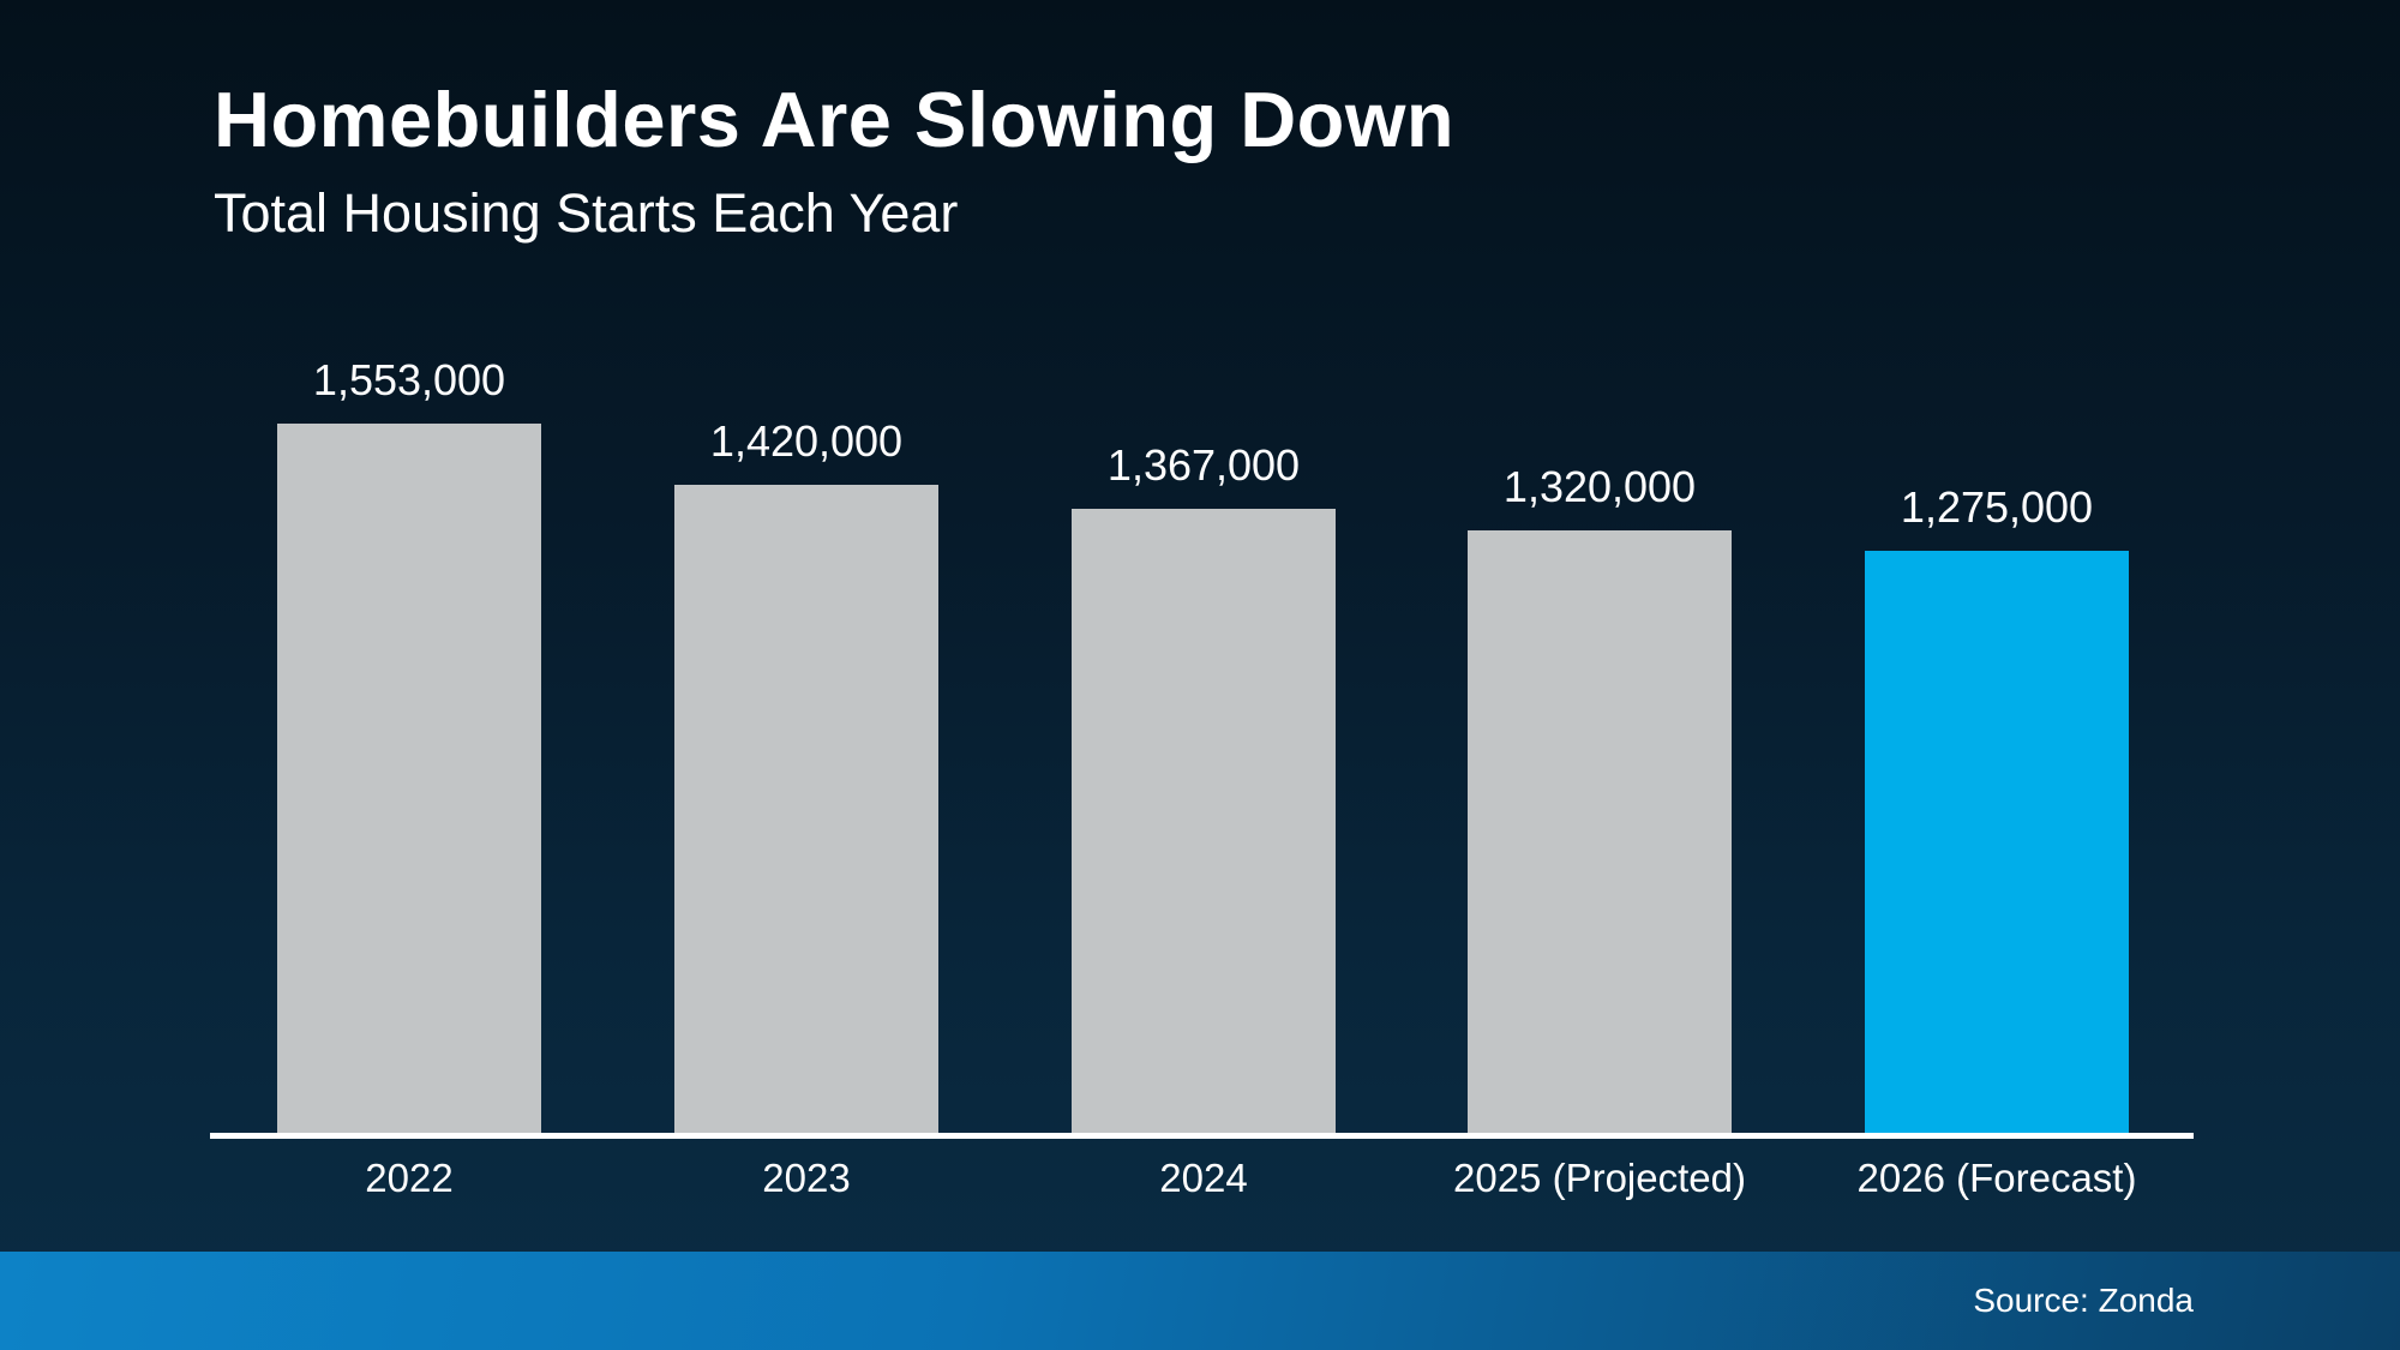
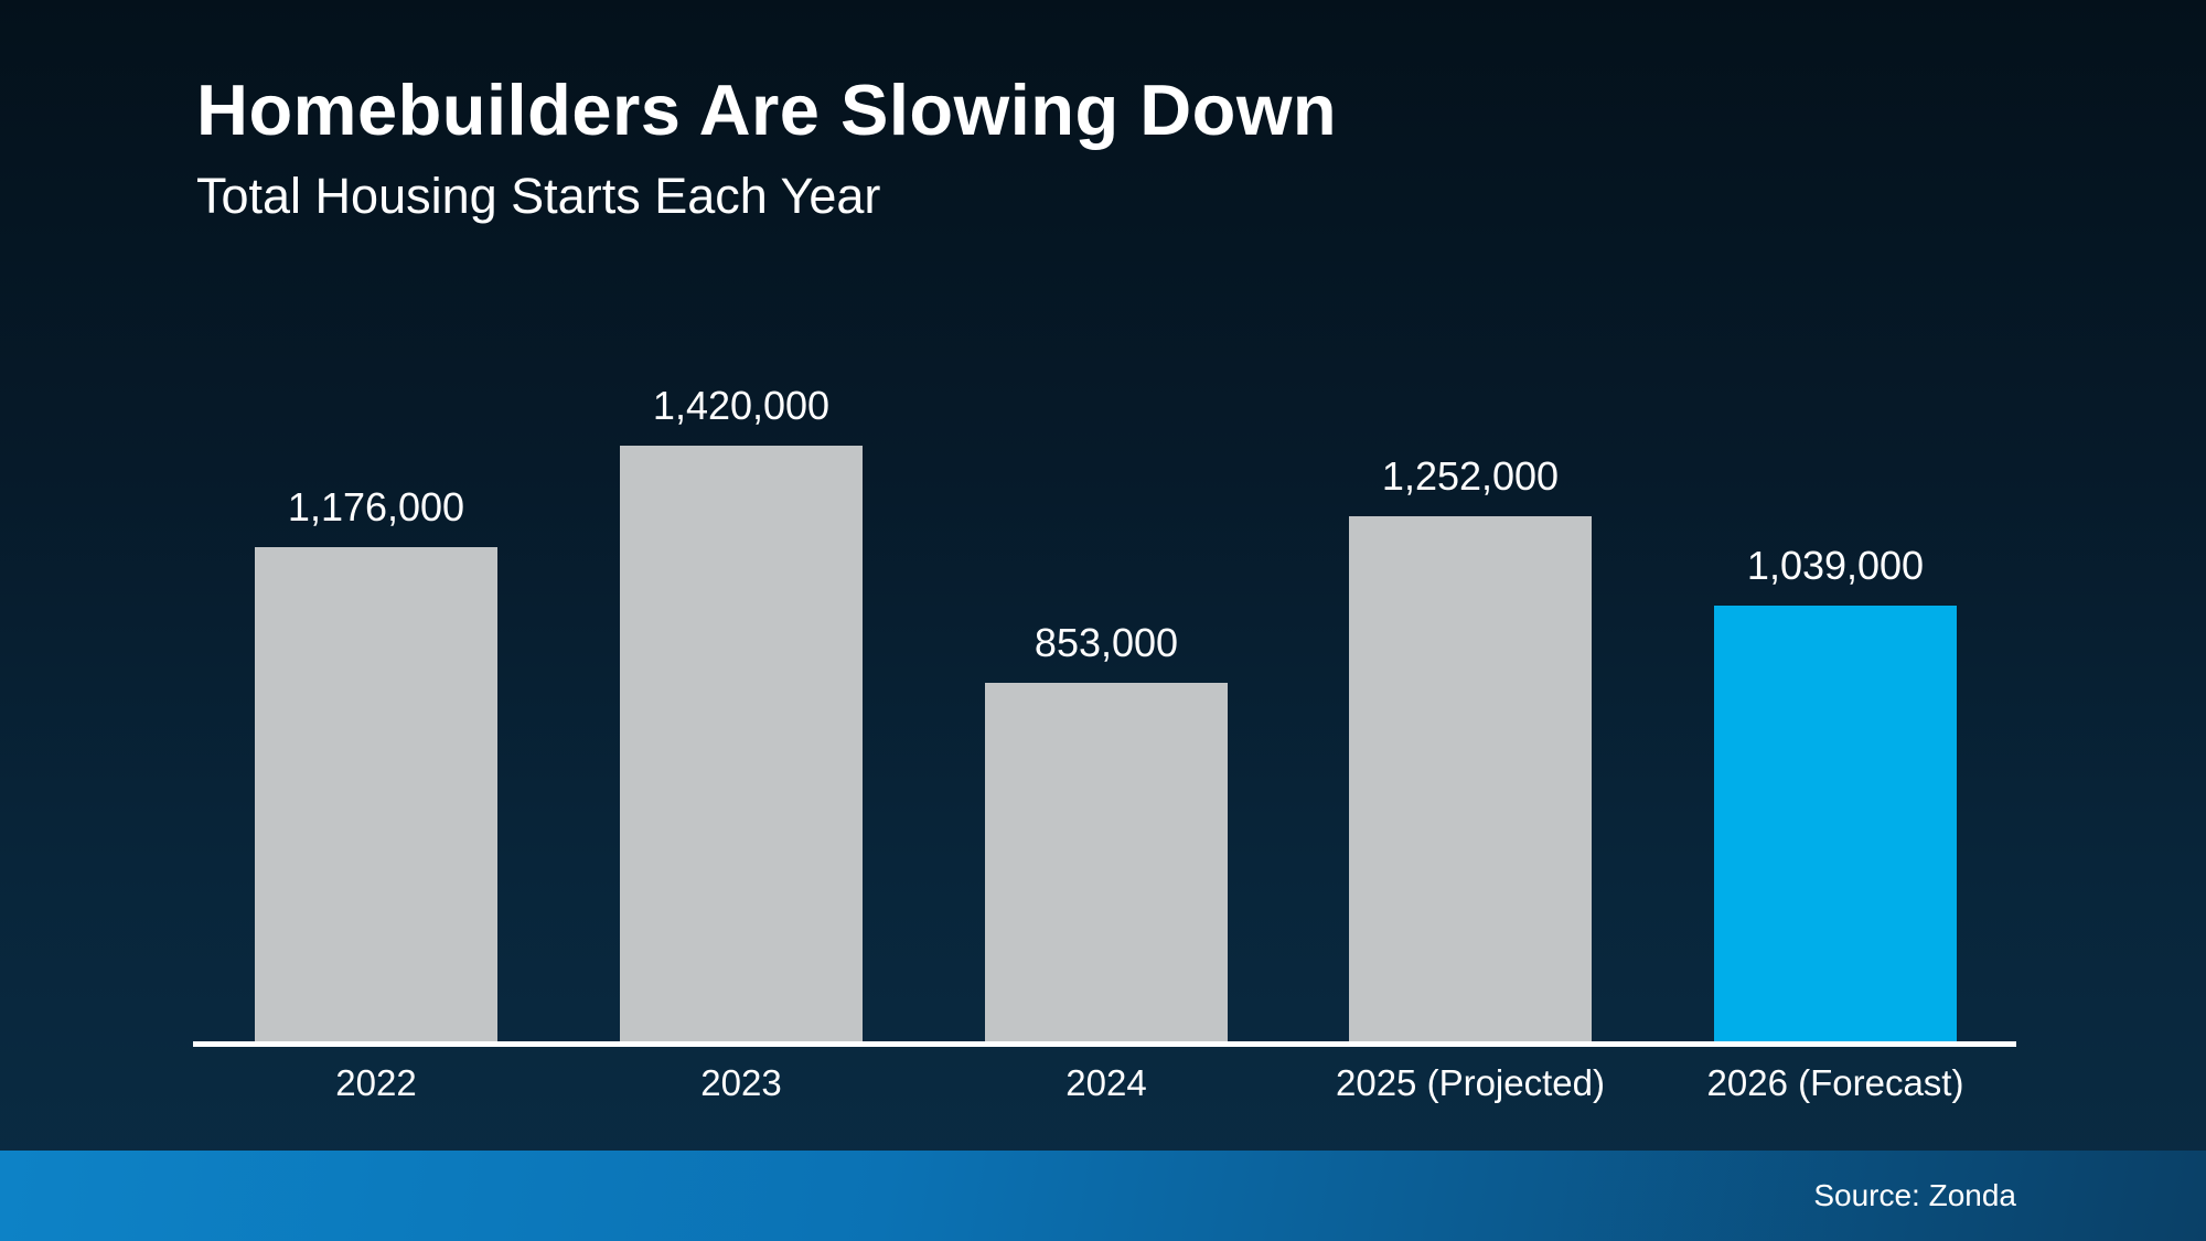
2022: 1,553,000 -> 1,176,000
2024: 1,367,000 -> 853,000
2025 (Projected): 1,320,000 -> 1,252,000
2026 (Forecast): 1,275,000 -> 1,039,000
